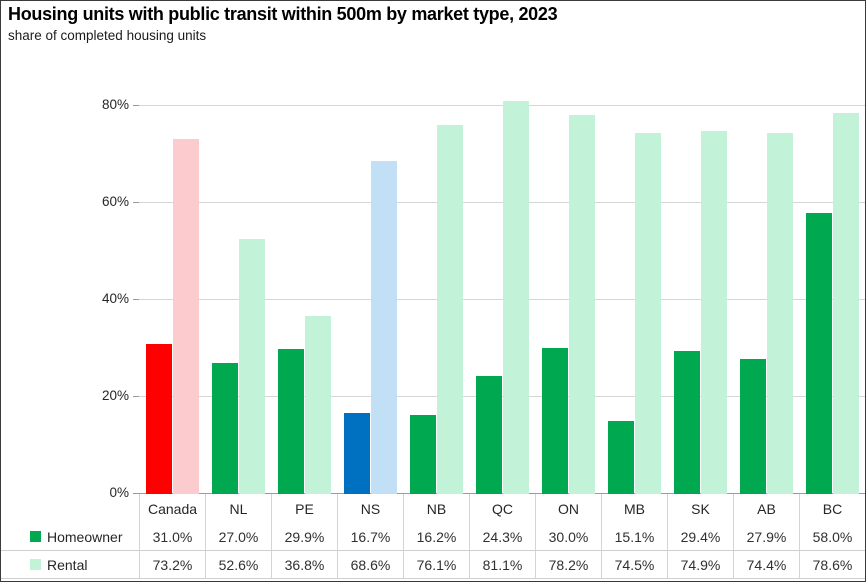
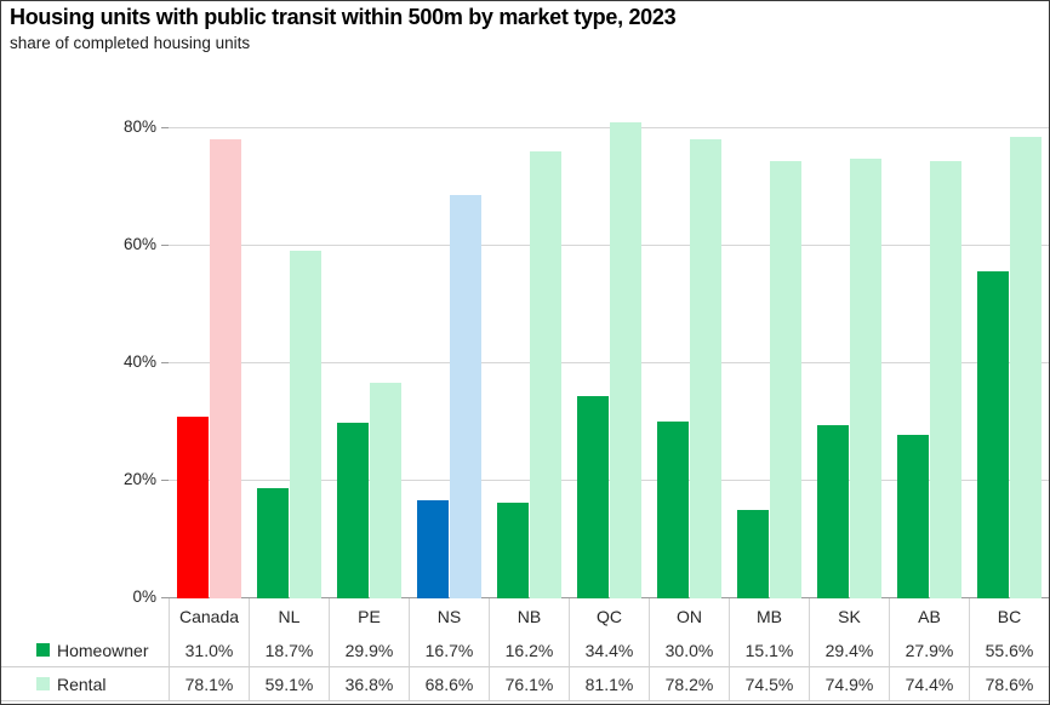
Rental/Canada: 73.2% -> 78.1%
Homeowner/NL: 27.0% -> 18.7%
Rental/NL: 52.6% -> 59.1%
Homeowner/QC: 24.3% -> 34.4%
Homeowner/BC: 58.0% -> 55.6%
